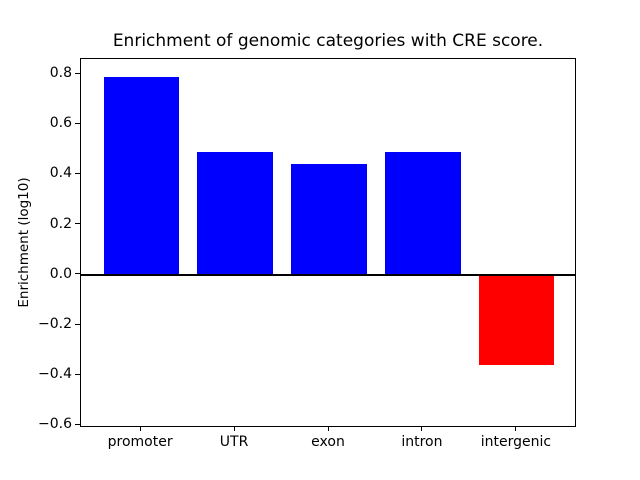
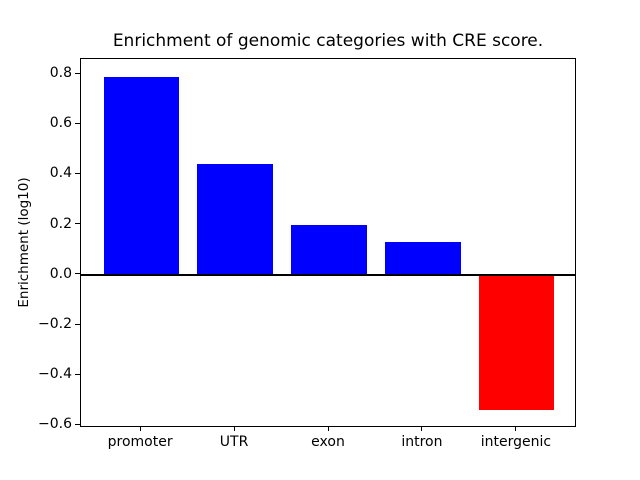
UTR: 0.49 -> 0.44
exon: 0.44 -> 0.20
intron: 0.49 -> 0.13
intergenic: -0.36 -> -0.54
